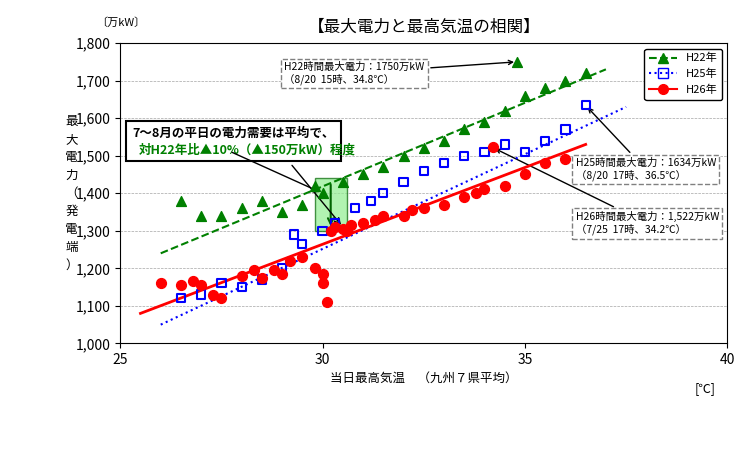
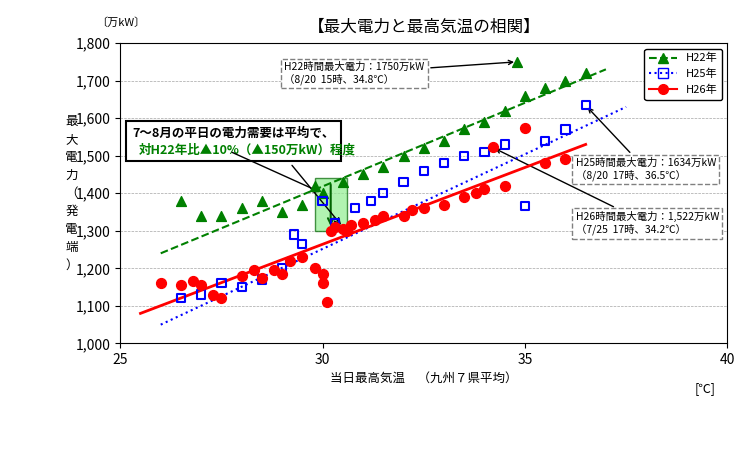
H25年/30: 1,300 -> 1,380
H25年/35: 1,510 -> 1,365
H26年/35: 1,450 -> 1,575
